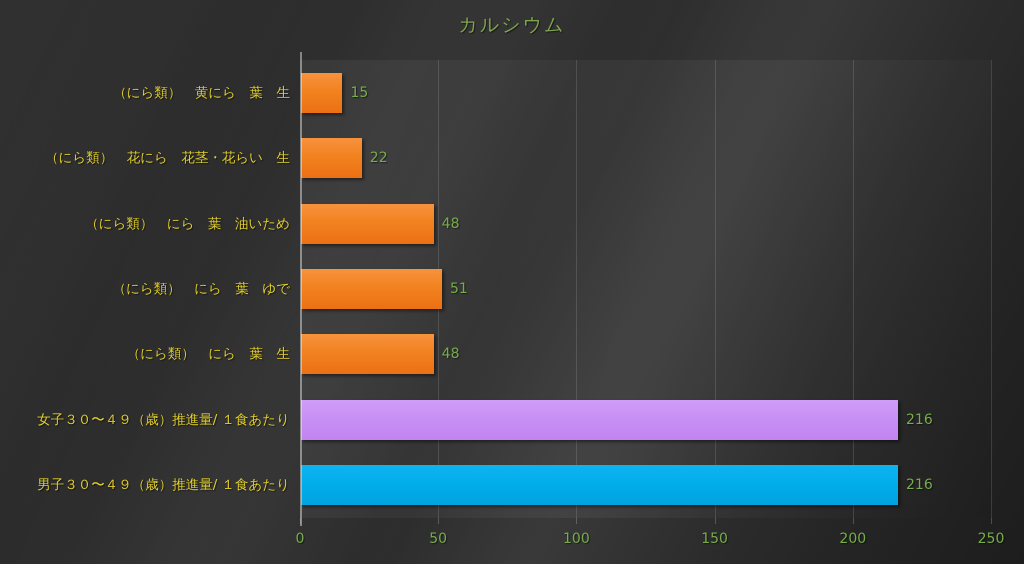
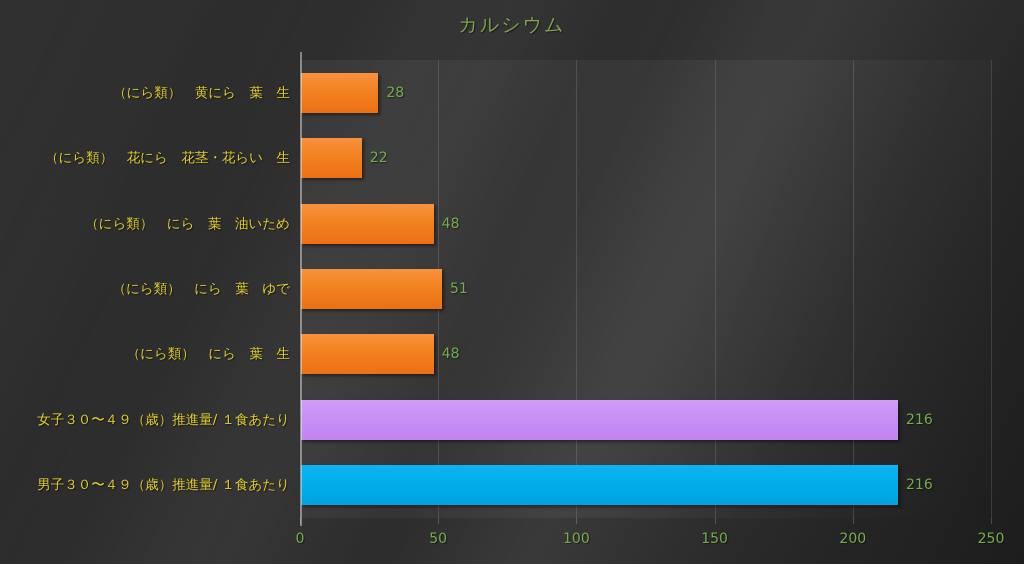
（にら類） 黄にら 葉 生: 15 -> 28
